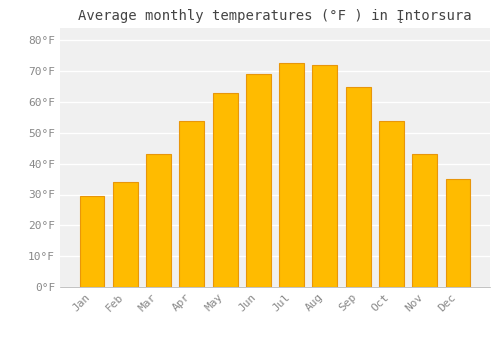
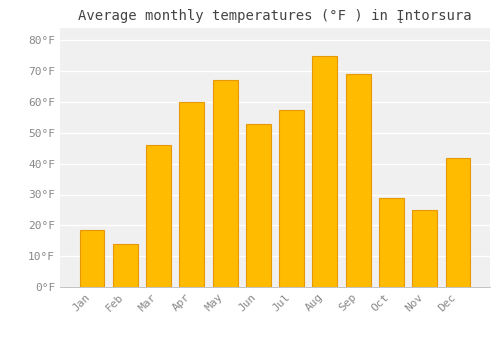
Jan: 29.5°F -> 18.5°F
Feb: 34.0°F -> 14.0°F
Mar: 43.0°F -> 46.0°F
Apr: 54.0°F -> 60.0°F
May: 63.0°F -> 67.0°F
Jun: 69.0°F -> 53.0°F
Jul: 72.5°F -> 57.5°F
Aug: 72.0°F -> 75.0°F
Sep: 65.0°F -> 69.0°F
Oct: 54.0°F -> 29.0°F
Nov: 43.0°F -> 25.0°F
Dec: 35.0°F -> 42.0°F
